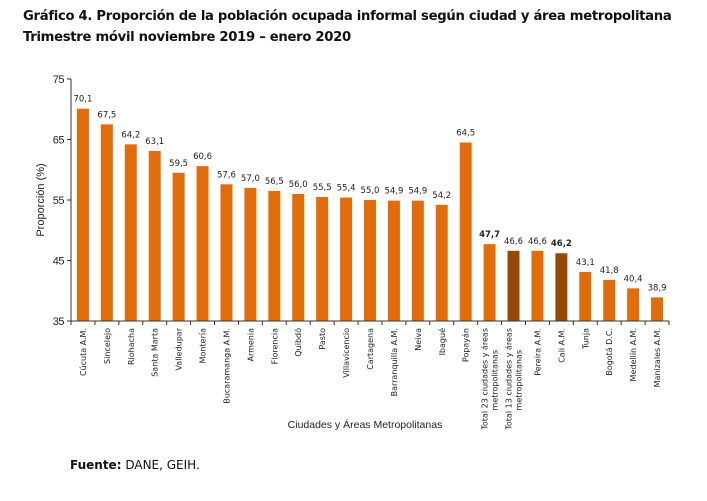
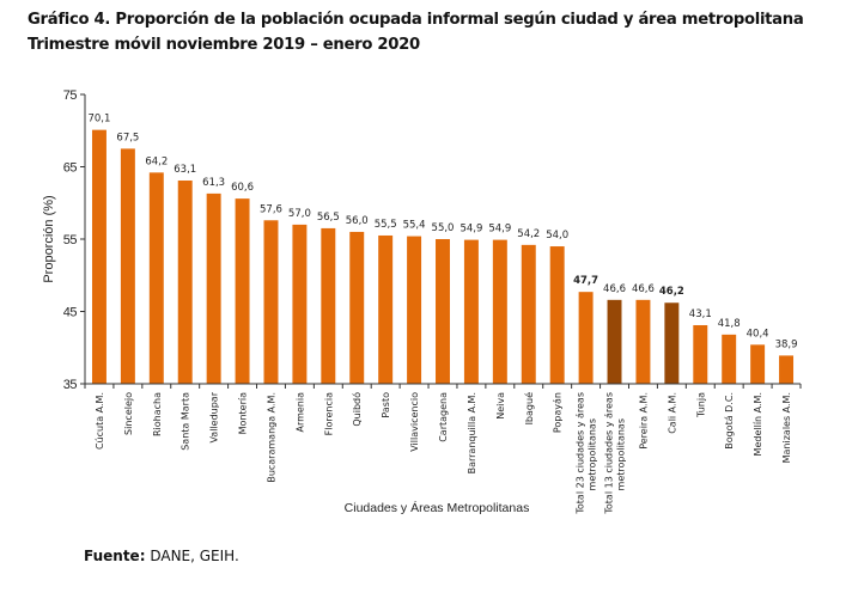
Valledupar: 59,5 -> 61,3
Popayán: 64,5 -> 54,0
